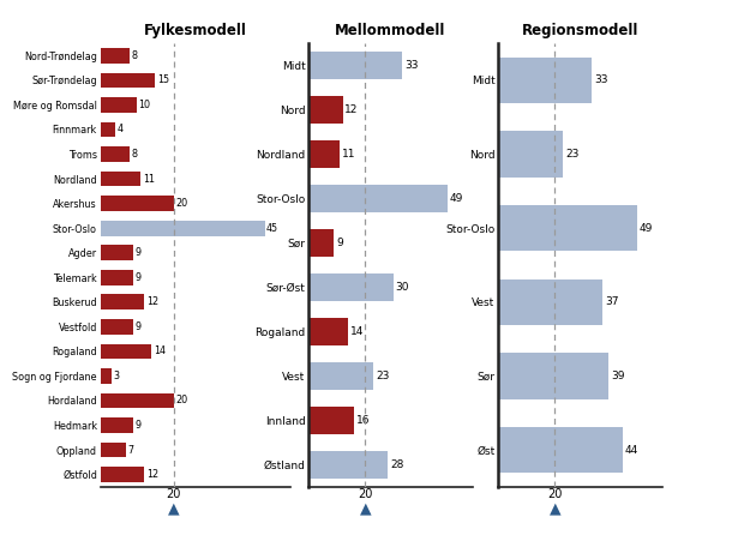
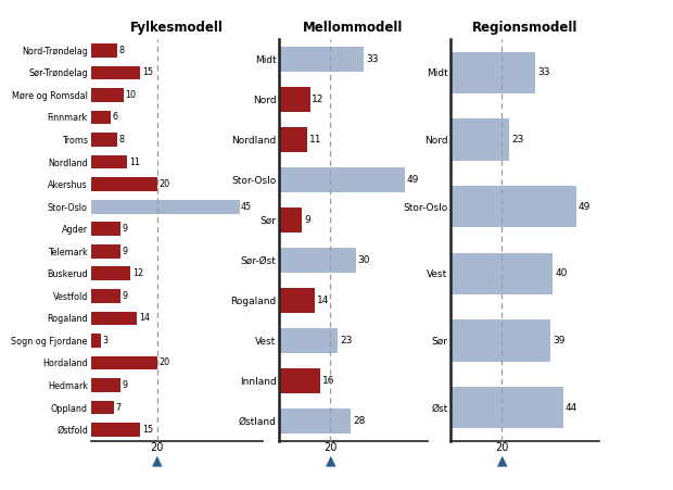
Fylkesmodell/Finnmark: 4 -> 6
Fylkesmodell/Østfold: 12 -> 15
Regionsmodell/Vest: 37 -> 40
